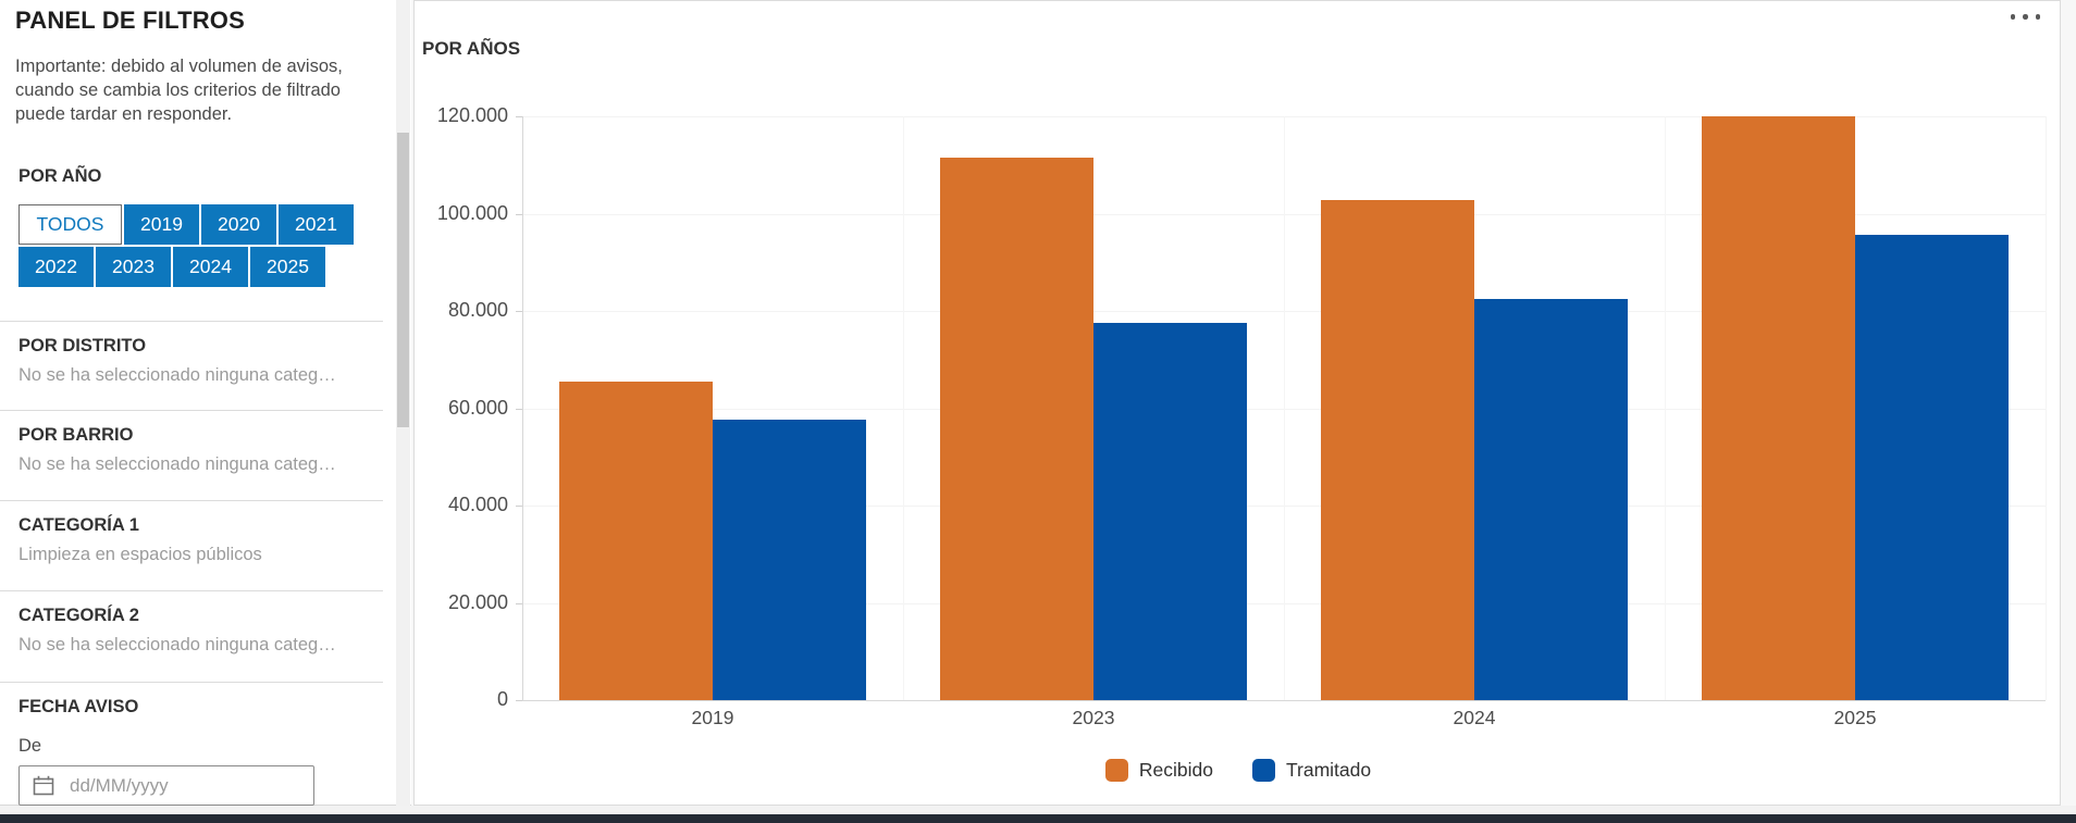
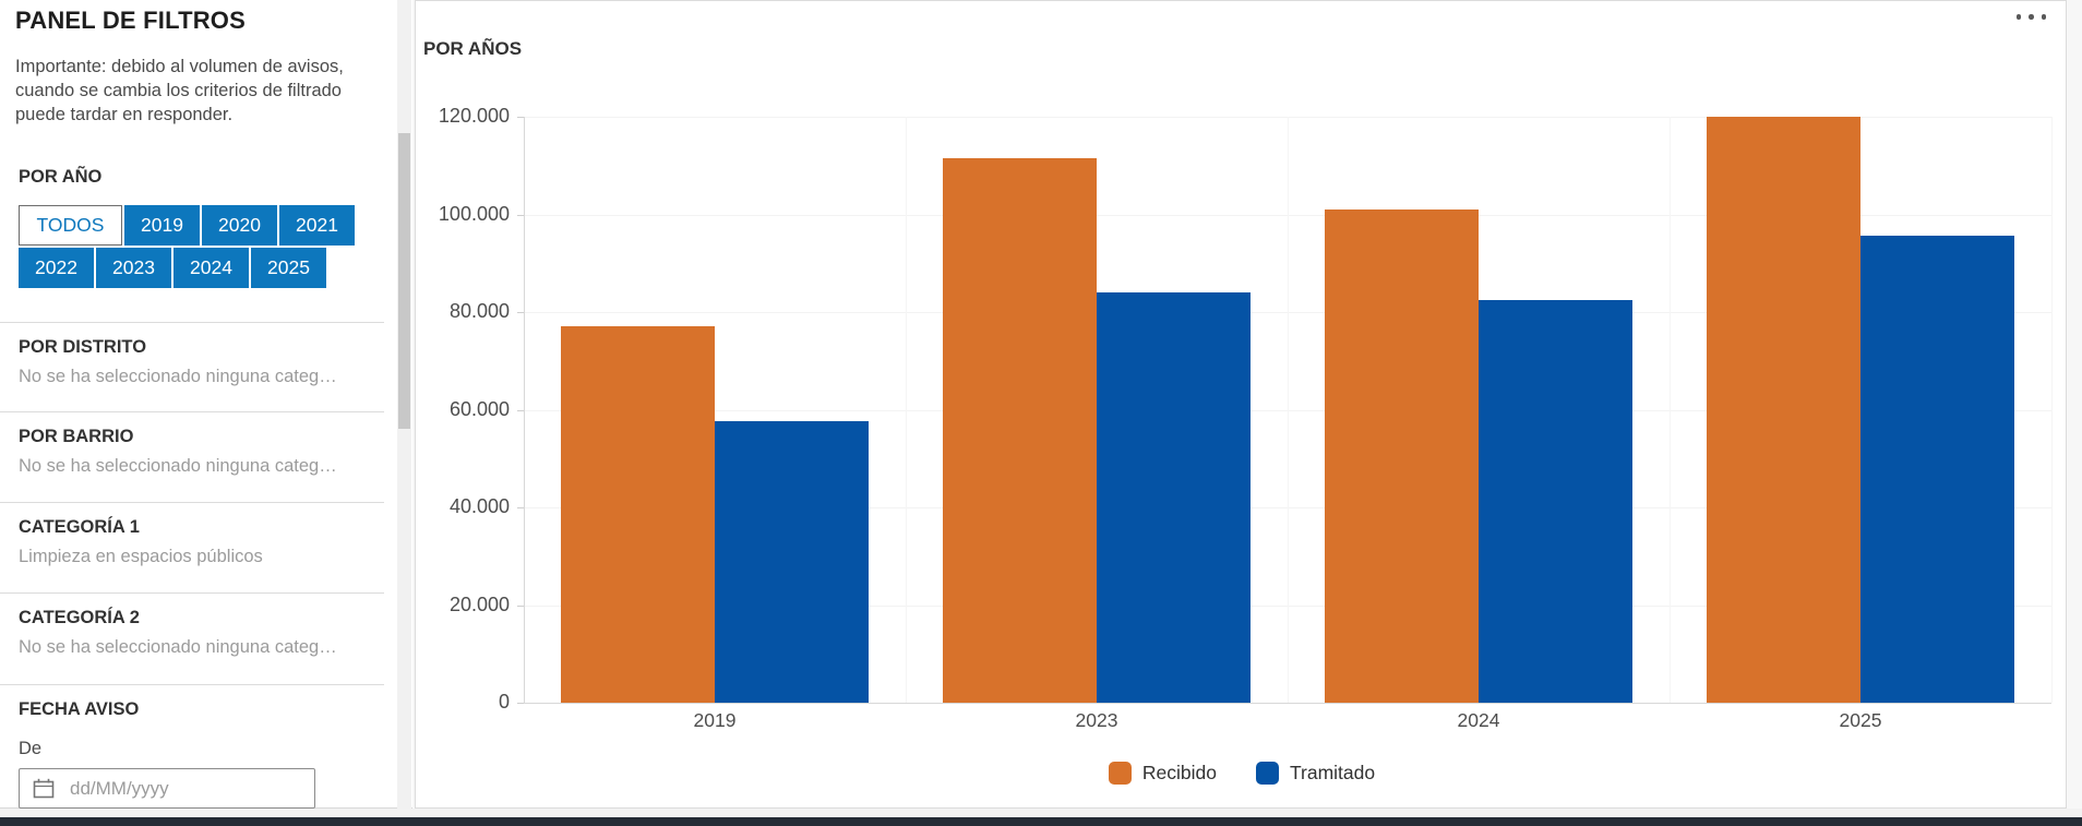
Recibido/2019: 66000 -> 77000
Tramitado/2023: 78000 -> 84000
Recibido/2024: 103000 -> 101000
